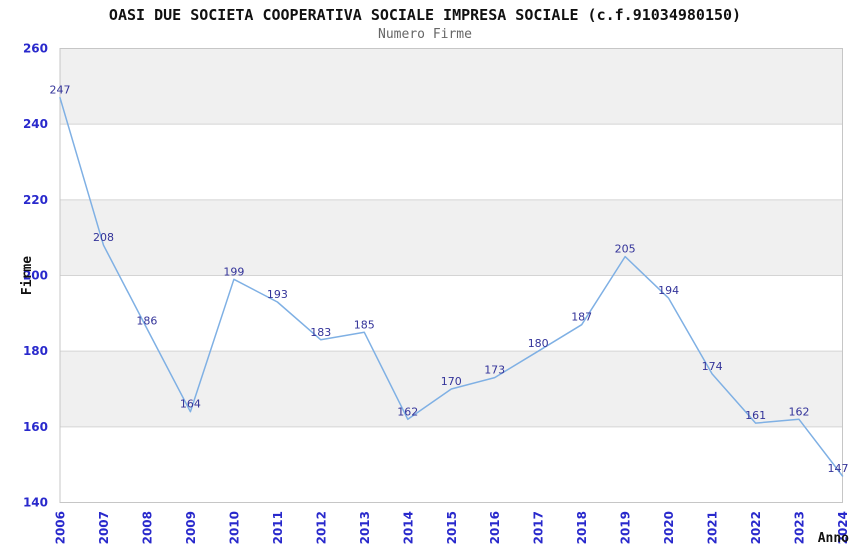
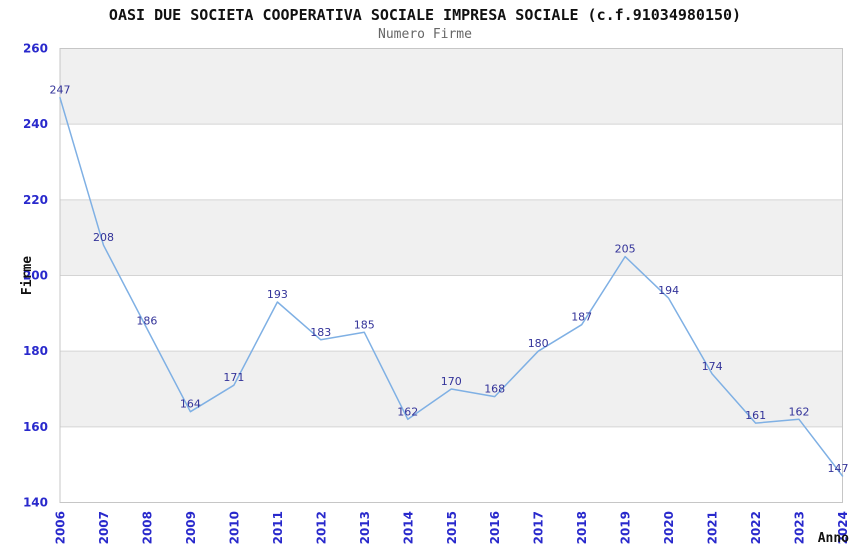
2010: 199 -> 171
2016: 173 -> 168
